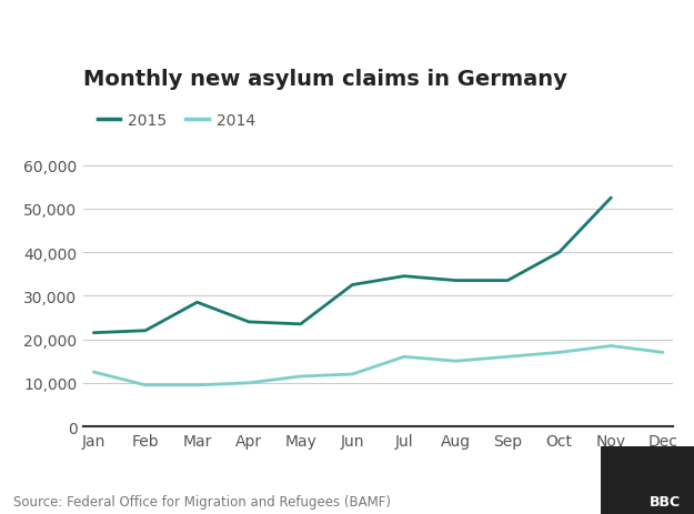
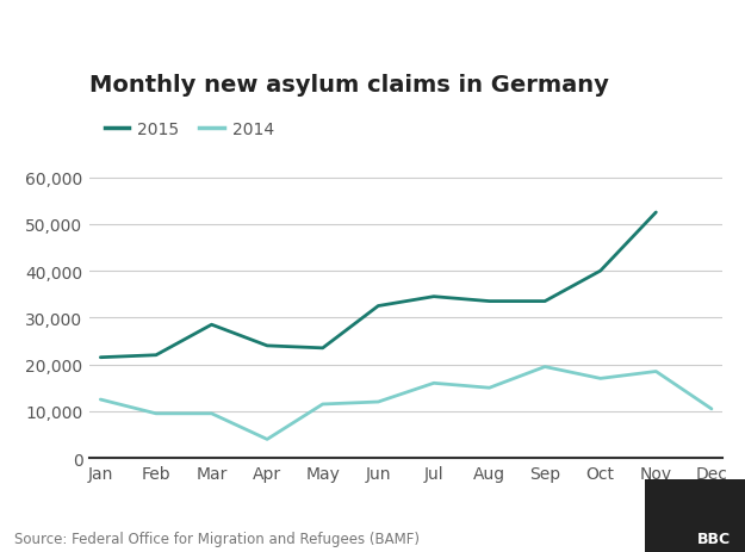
2014/Apr: 10,000 -> 4,000
2014/Sep: 16,000 -> 19,500
2014/Dec: 17,000 -> 10,500
